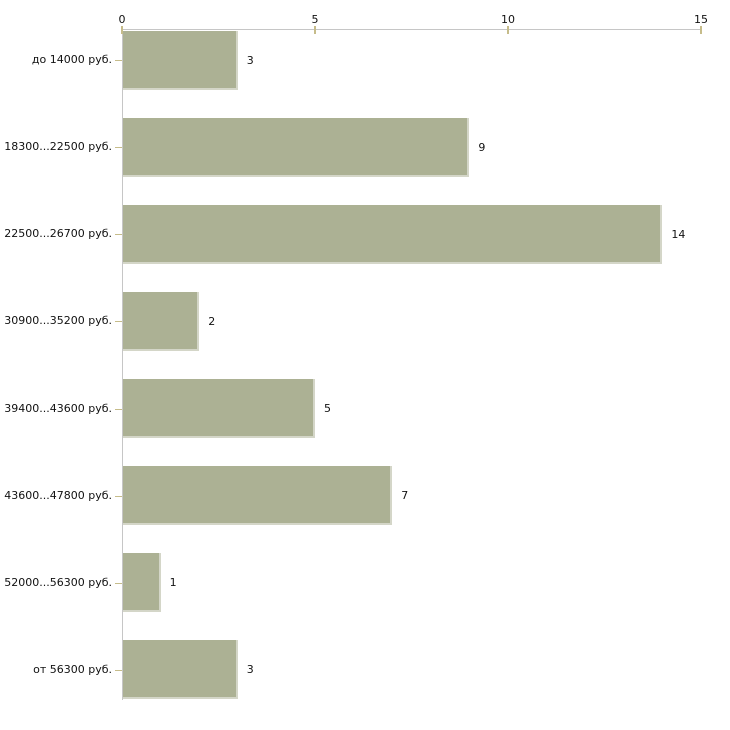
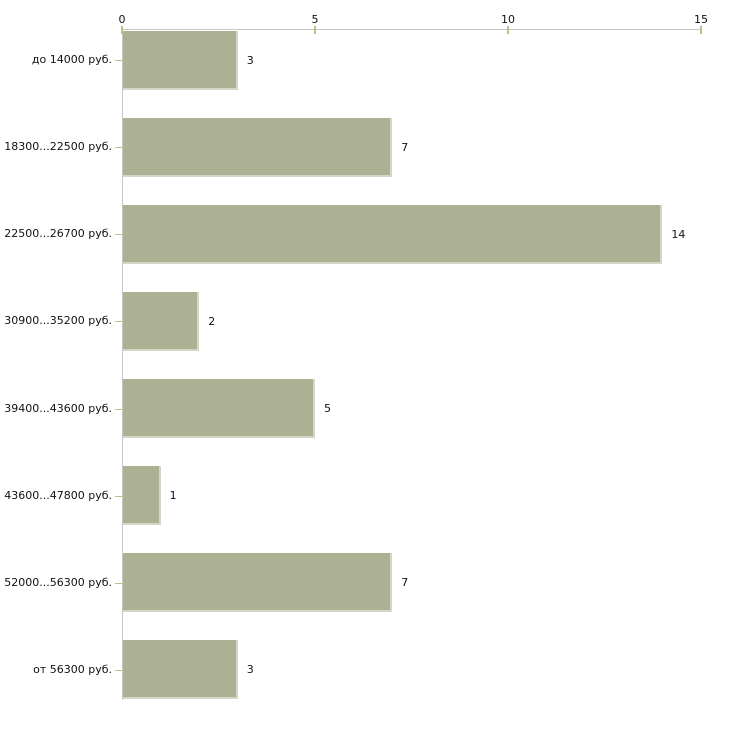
18300...22500 руб.: 9 -> 7
43600...47800 руб.: 7 -> 1
52000...56300 руб.: 1 -> 7
